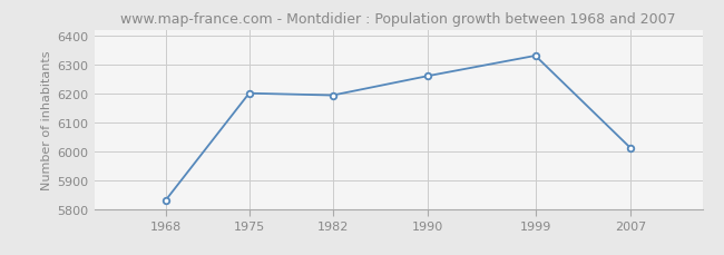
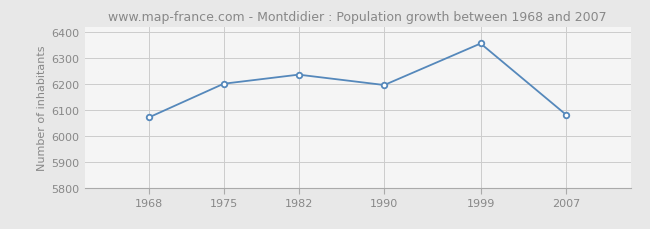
1968: 5830 -> 6070
1982: 6193 -> 6235
1990: 6260 -> 6195
1999: 6330 -> 6355
2007: 6010 -> 6080
